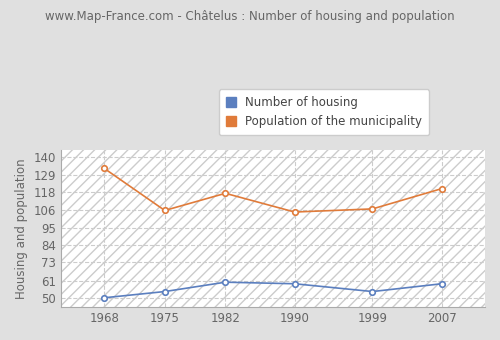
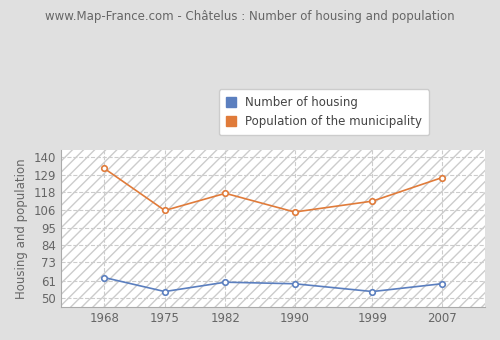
Number of housing/1968: 50 -> 63
Population of the municipality/1999: 107 -> 112
Population of the municipality/2007: 120 -> 127
